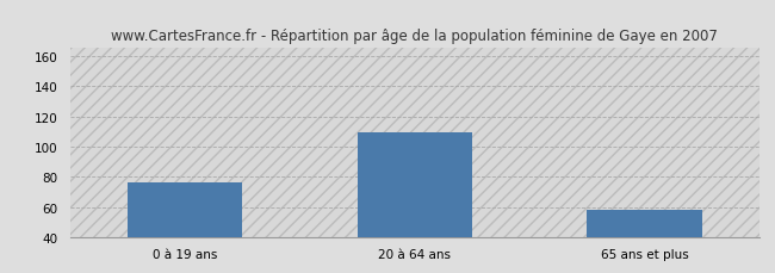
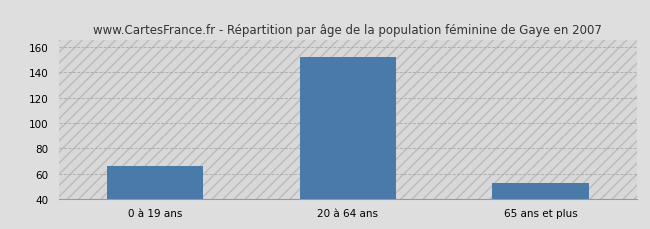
0 à 19 ans: 76 -> 66
20 à 64 ans: 109 -> 152
65 ans et plus: 58 -> 53
